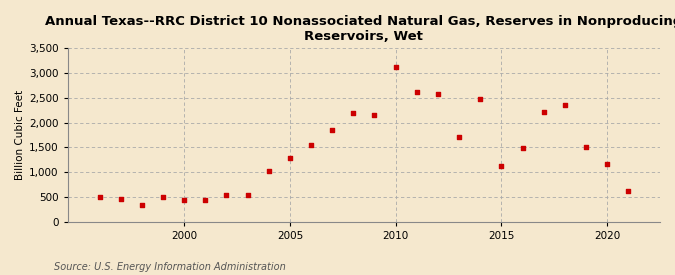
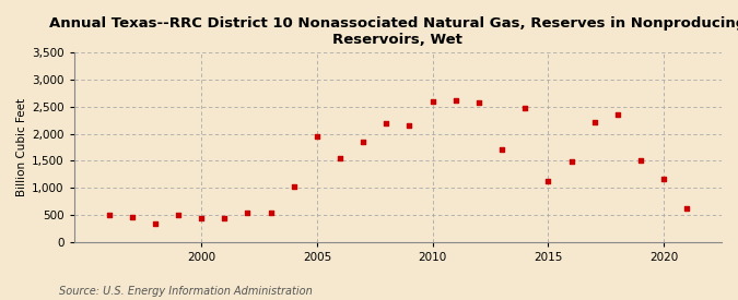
2005: 1,280 -> 1,950
2010: 3,130 -> 2,600
